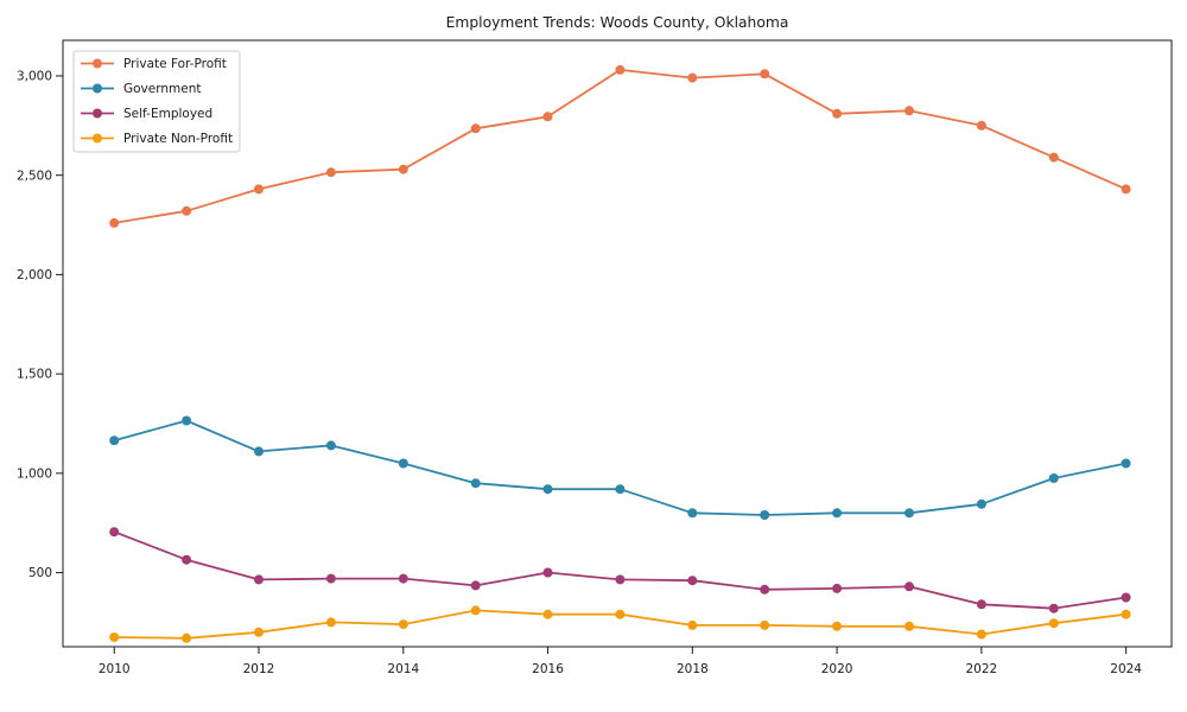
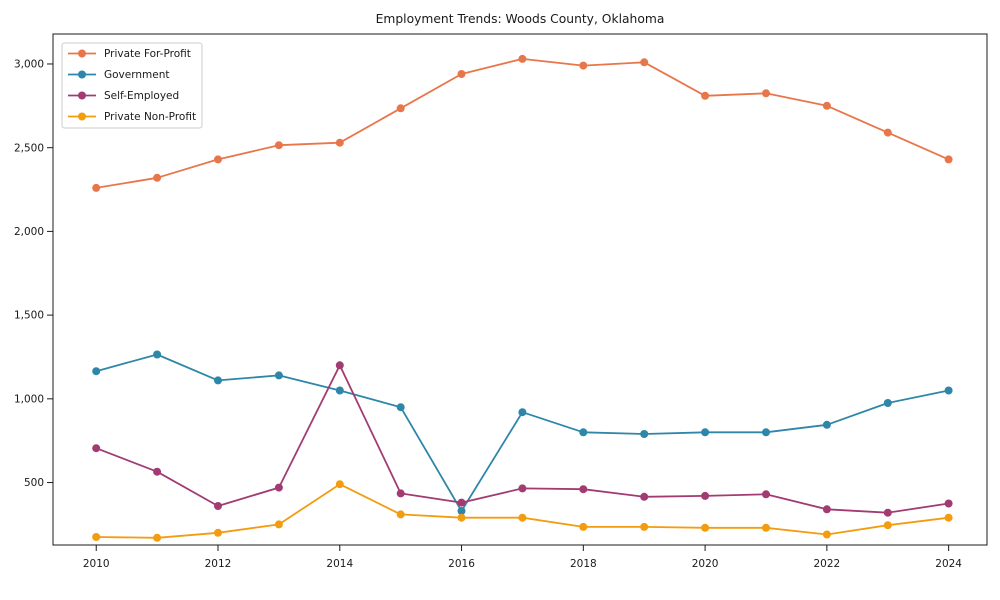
Self-Employed/2012: 460 -> 360
Self-Employed/2014: 470 -> 1200
Private Non-Profit/2014: 240 -> 490
Private For-Profit/2016: 2800 -> 2940
Government/2016: 920 -> 330
Self-Employed/2016: 500 -> 380
